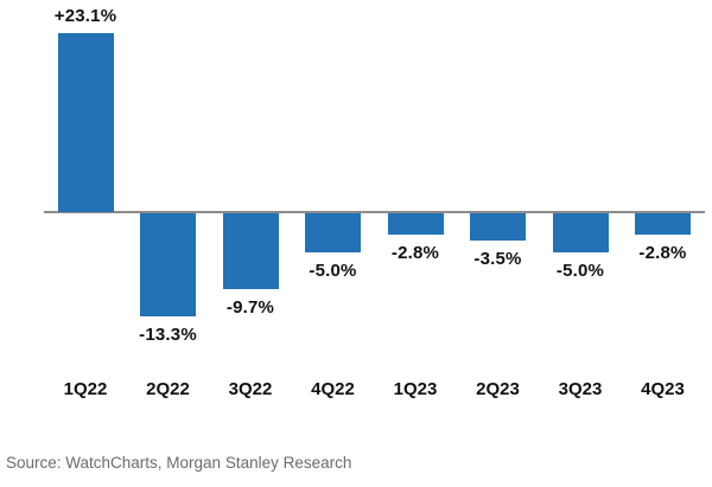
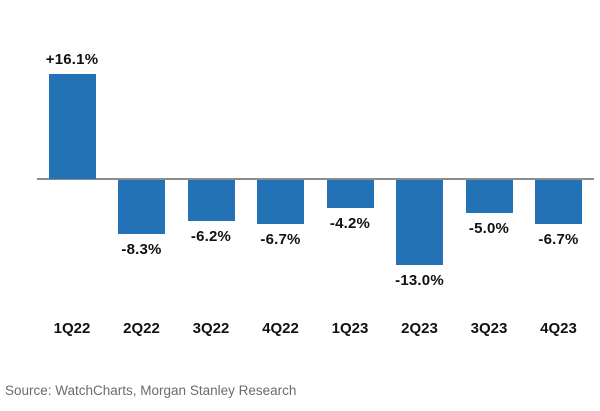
1Q22: +23.1% -> +16.1%
2Q22: -13.3% -> -8.3%
3Q22: -9.7% -> -6.2%
4Q22: -5.0% -> -6.7%
1Q23: -2.8% -> -4.2%
2Q23: -3.5% -> -13.0%
4Q23: -2.8% -> -6.7%
